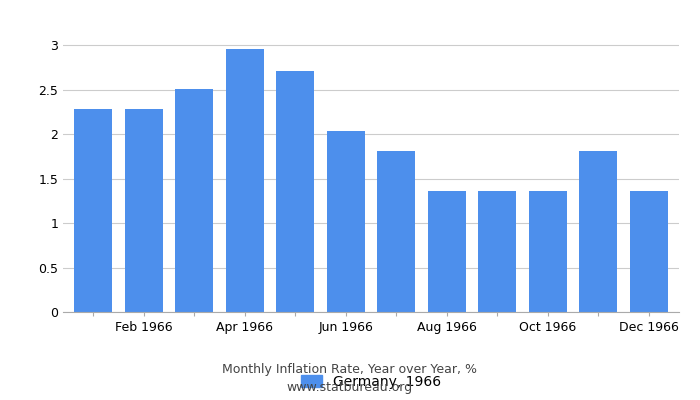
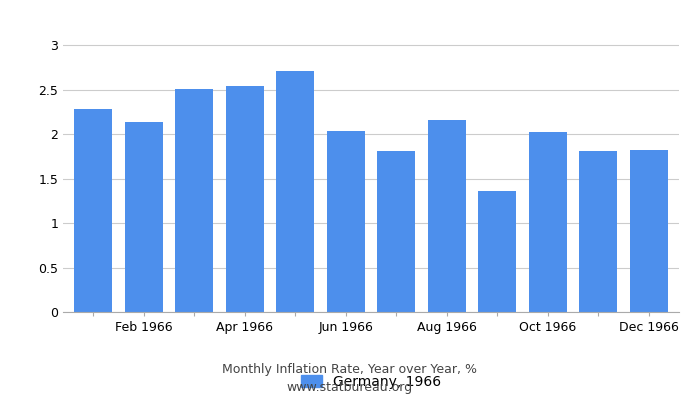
Feb 1966: 2.28 -> 2.14
Apr 1966: 2.96 -> 2.54
Aug 1966: 1.36 -> 2.16
Oct 1966: 1.36 -> 2.02
Dec 1966: 1.36 -> 1.82
